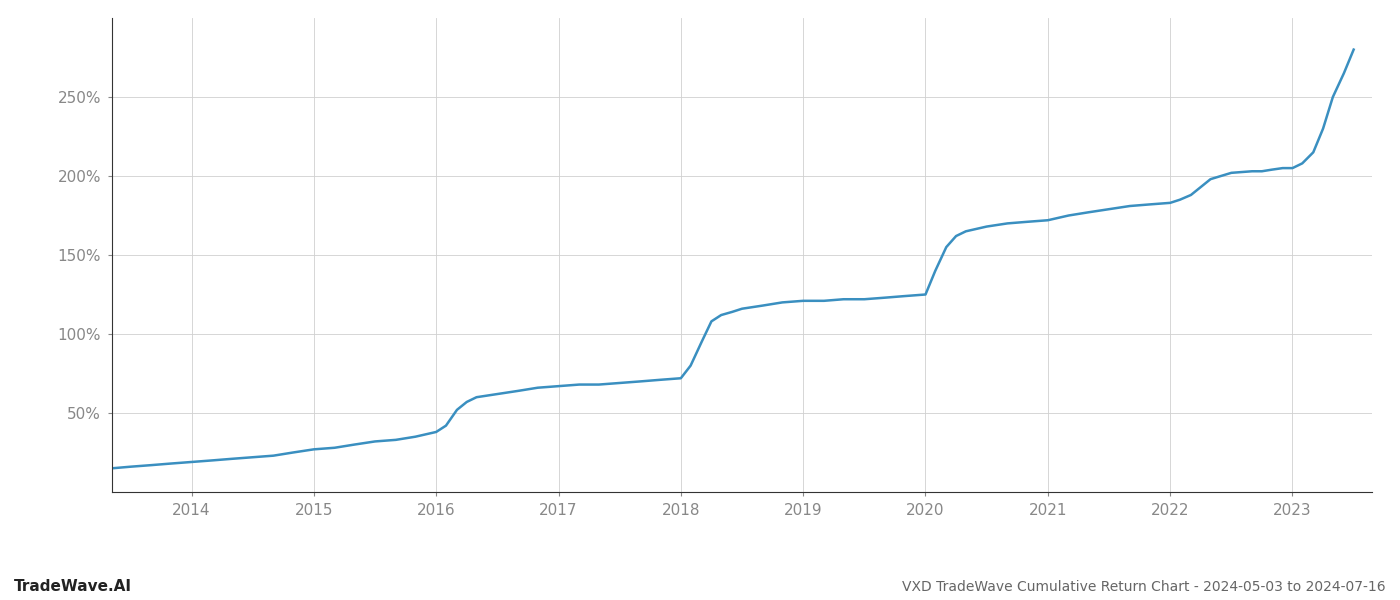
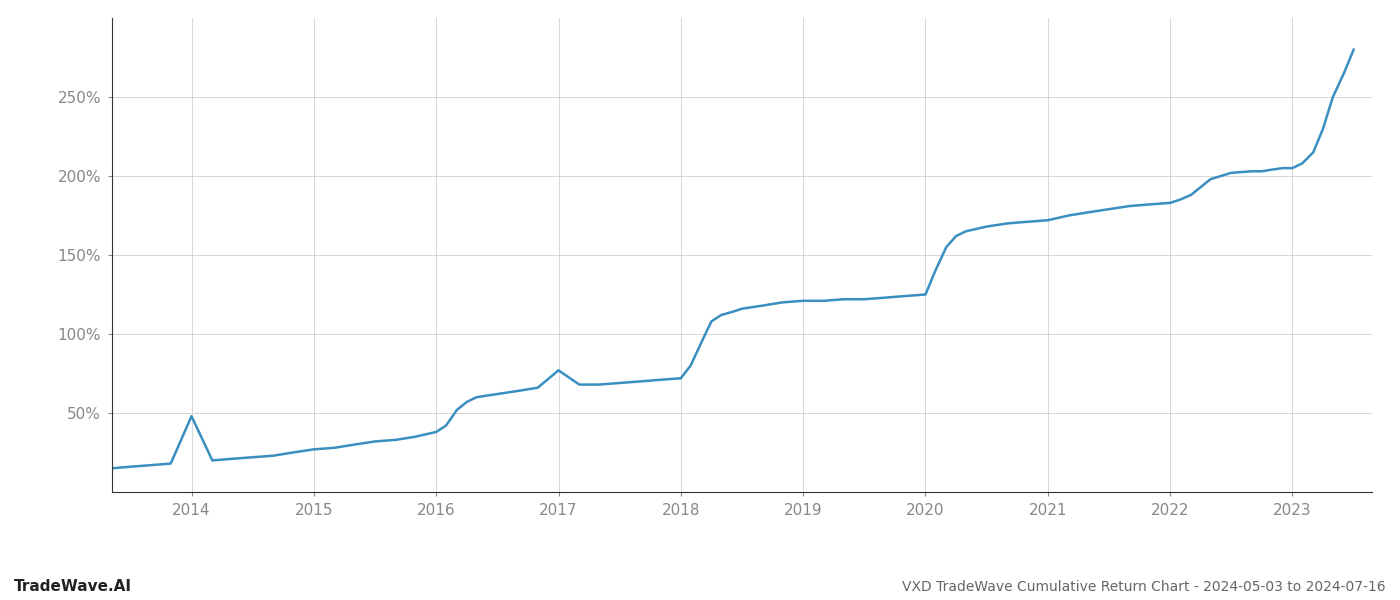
2014: 19% -> 48%
2017: 67% -> 77%
